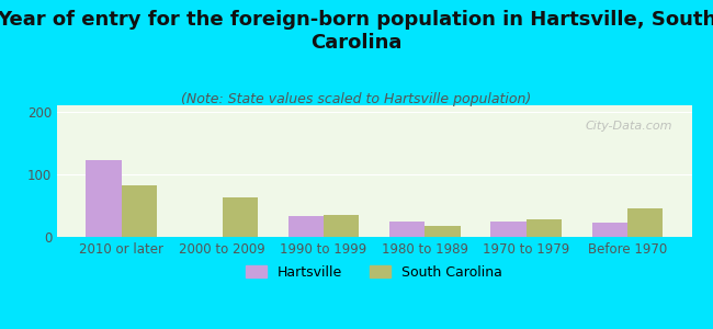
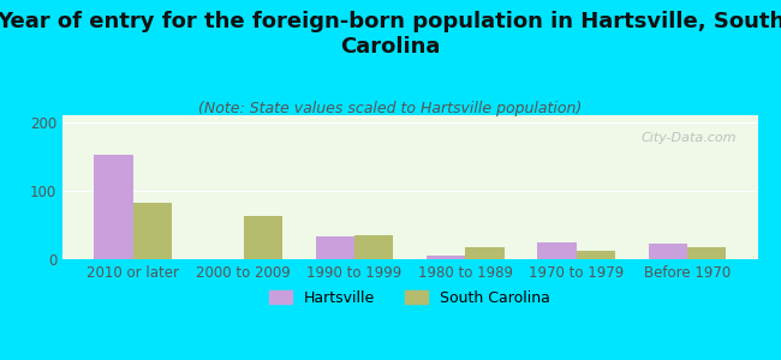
Hartsville/2010 or later: 122 -> 152
Hartsville/1980 to 1989: 24 -> 5
South Carolina/1970 to 1979: 28 -> 12
South Carolina/Before 1970: 46 -> 17
